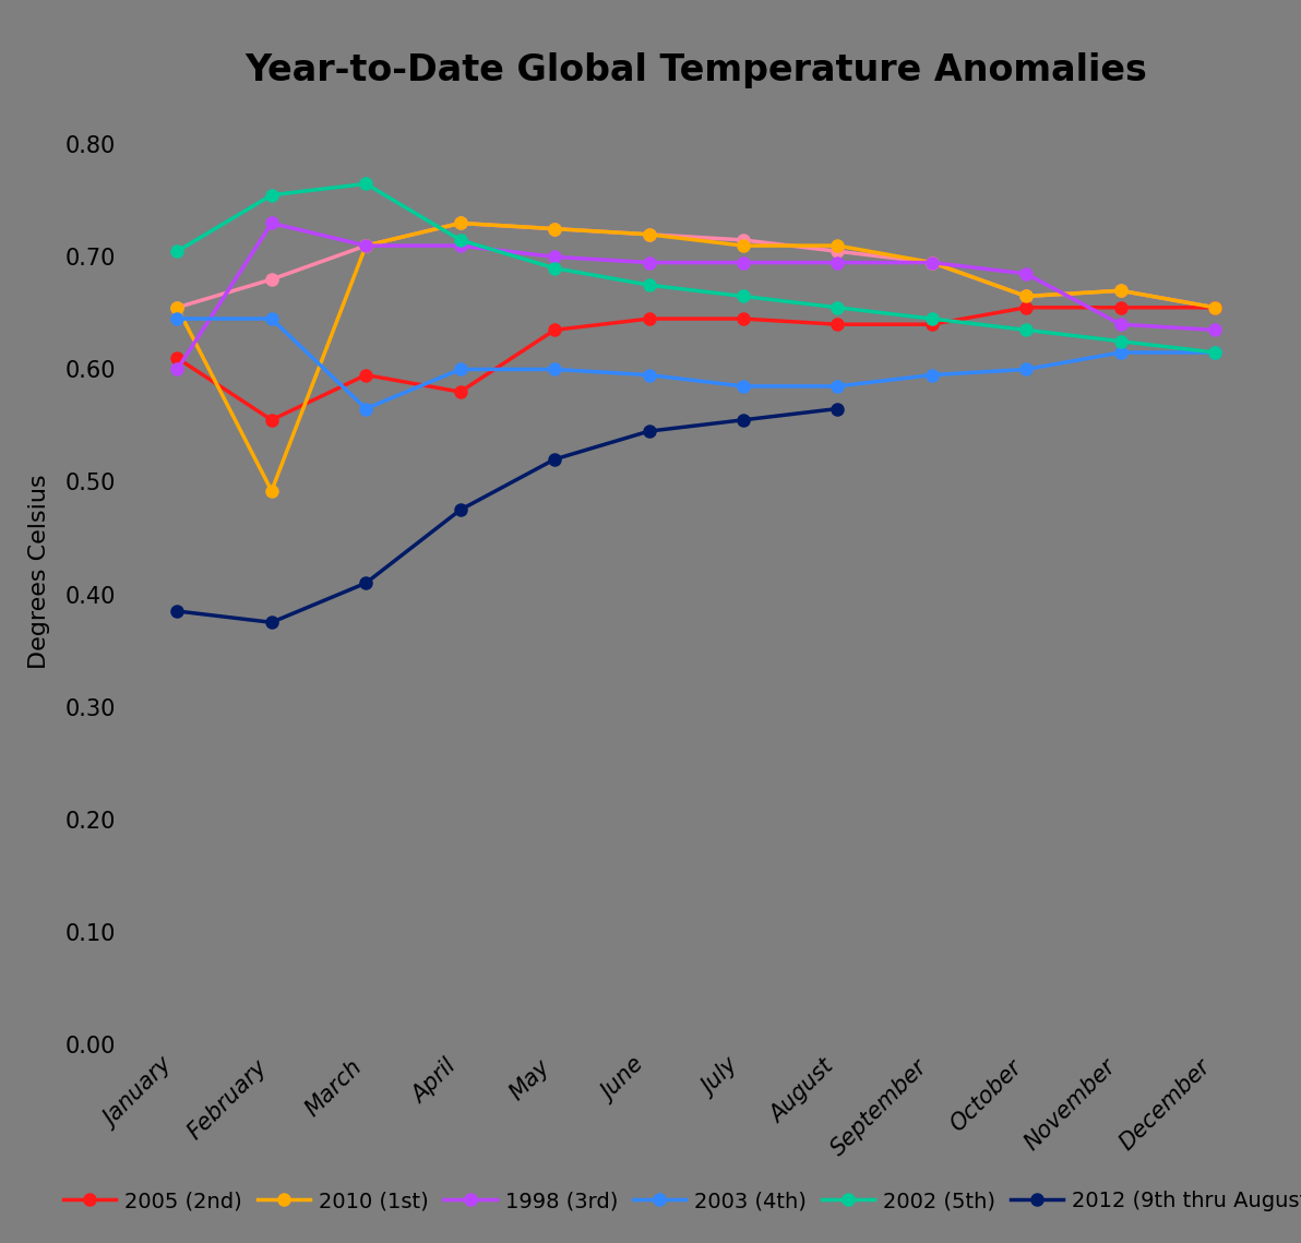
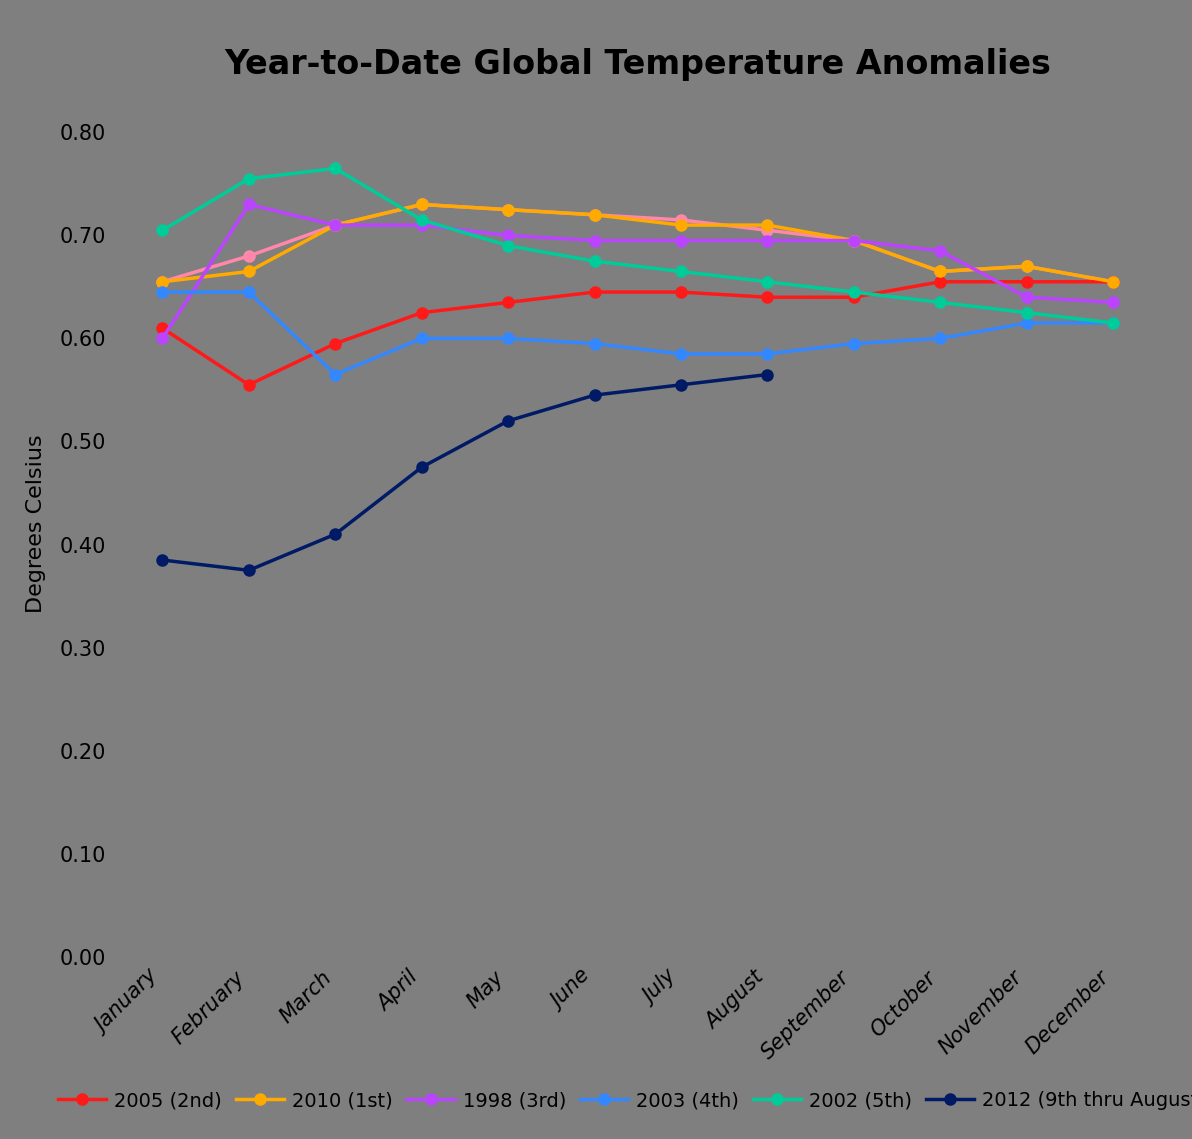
2010 (1st)/February: 0.492 -> 0.665
2005 (2nd)/April: 0.580 -> 0.625
